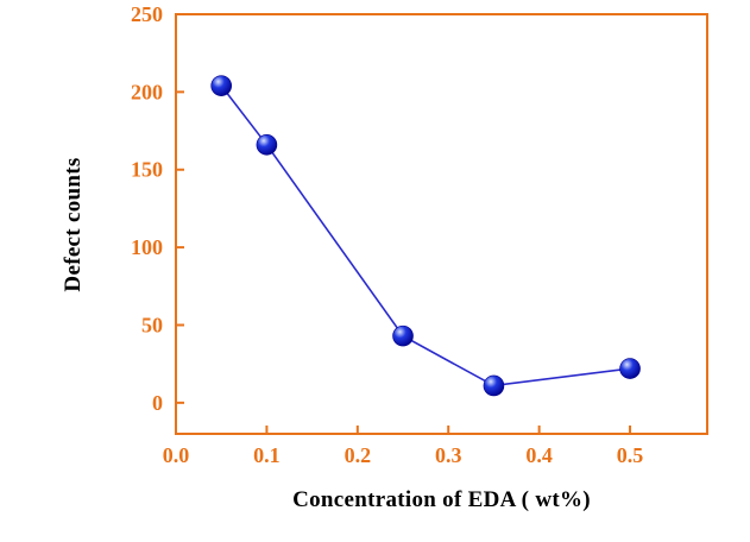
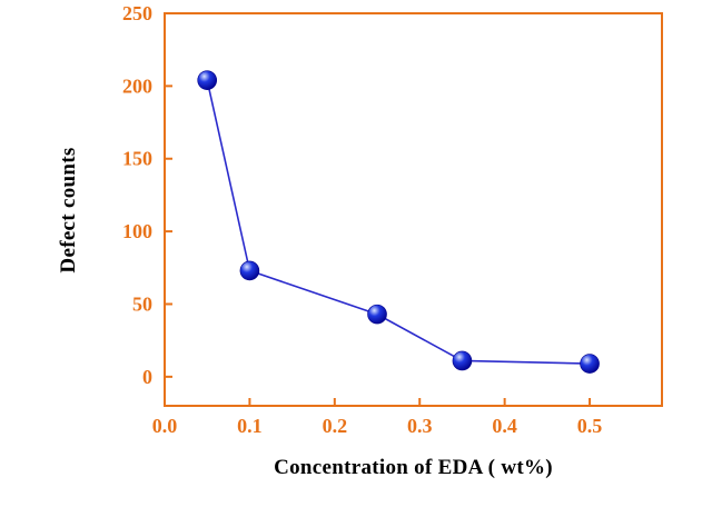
0.1: 166 -> 73
0.5: 22 -> 9
